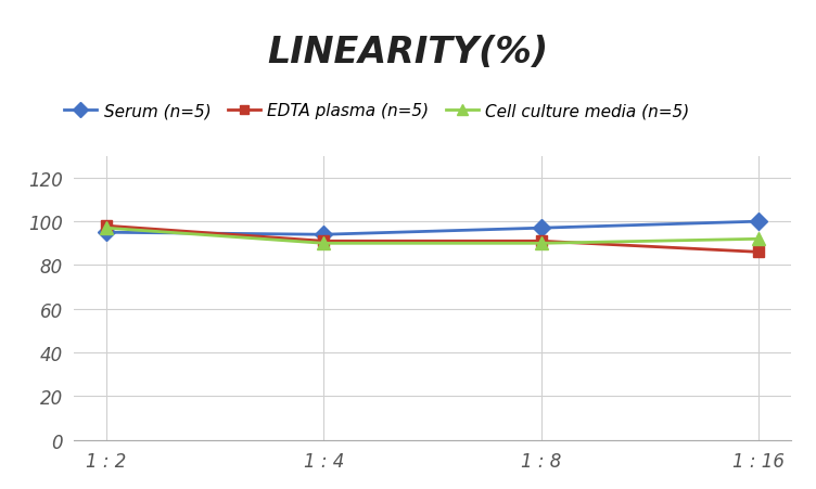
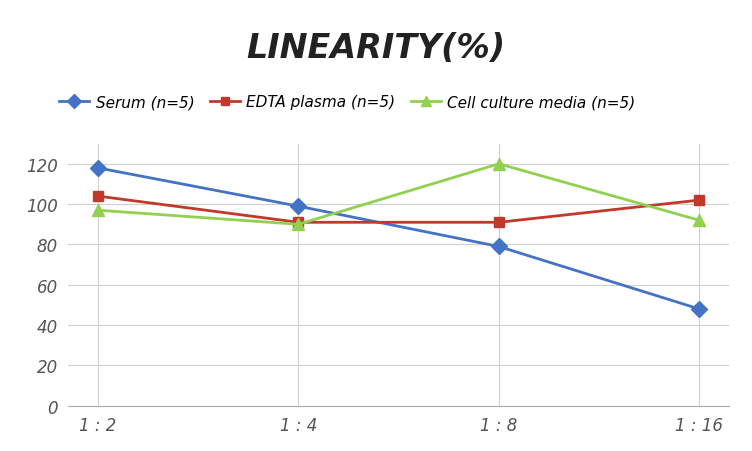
Serum (n=5)/1 : 2: 95 -> 118
EDTA plasma (n=5)/1 : 2: 98 -> 104
Serum (n=5)/1 : 4: 94 -> 99
Serum (n=5)/1 : 8: 97 -> 79
Cell culture media (n=5)/1 : 8: 90 -> 120
Serum (n=5)/1 : 16: 100 -> 48
EDTA plasma (n=5)/1 : 16: 86 -> 102
